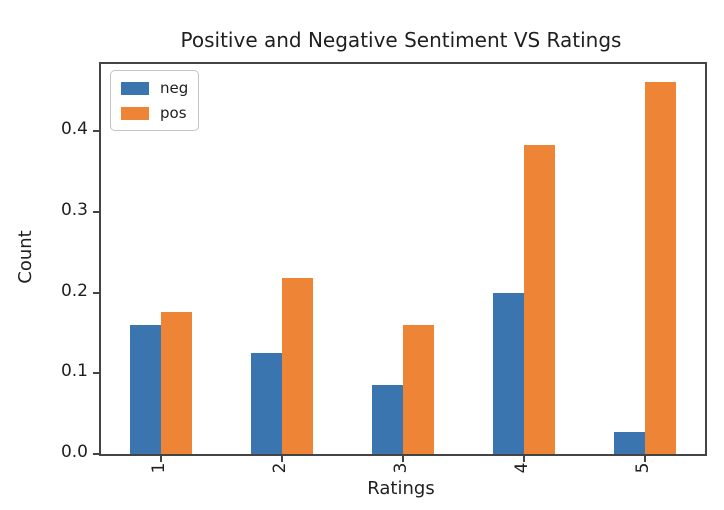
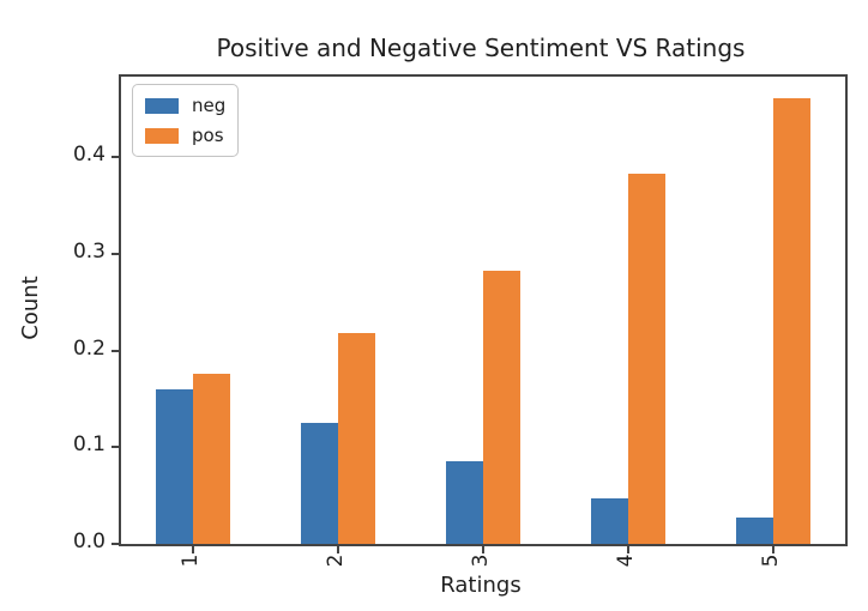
pos/3: 0.16 -> 0.28
neg/4: 0.20 -> 0.05
